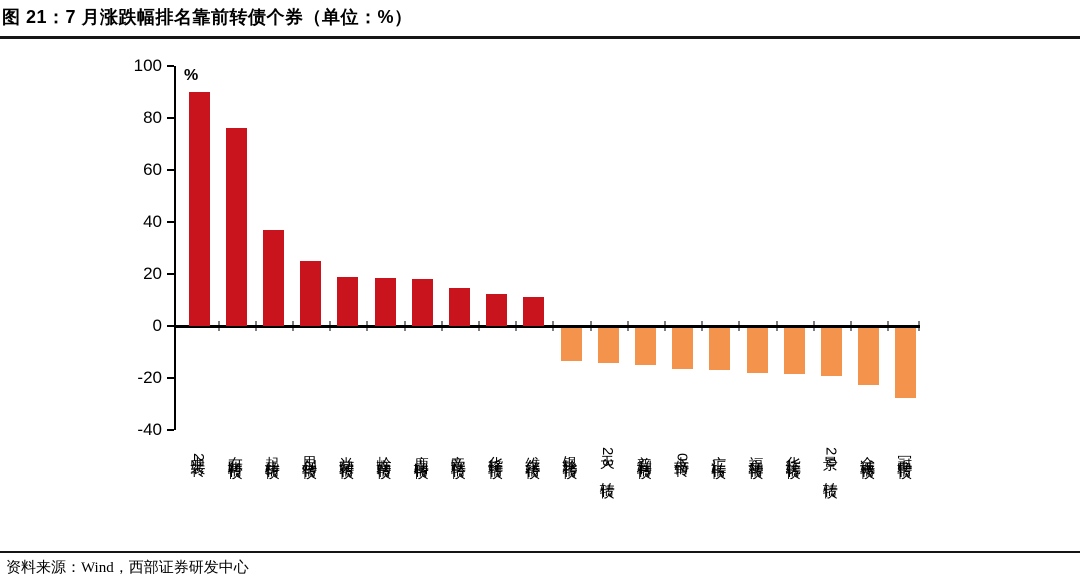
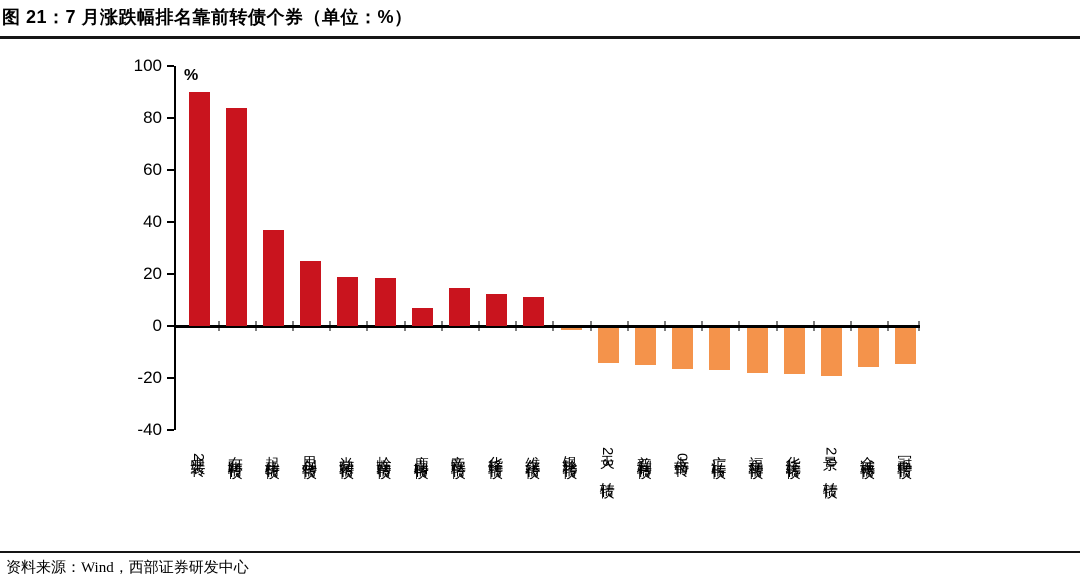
东时转债: 76 -> 84
鹿山转债: 18 -> 7
银轮转债: -13 -> -1
金诚转债: -22 -> -15
冠中转债: -27 -> -14
